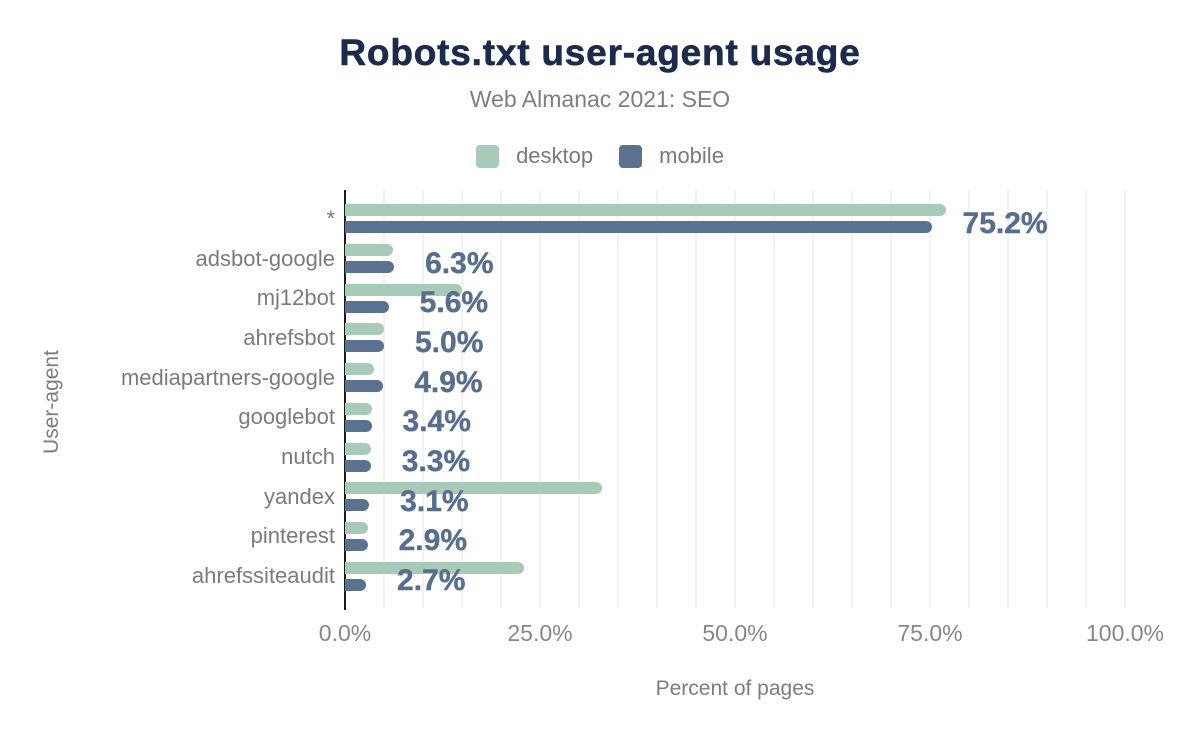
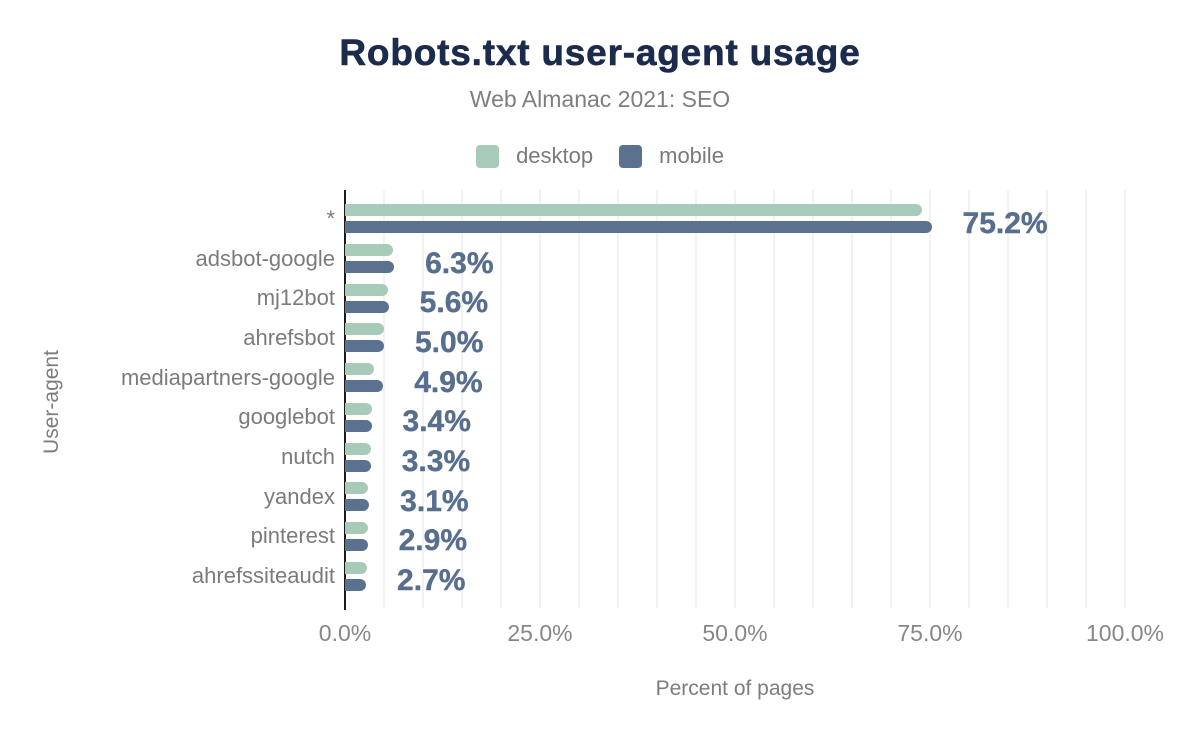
desktop/*: 77% -> 74%
desktop/mj12bot: 15% -> 6%
desktop/yandex: 33% -> 3%
desktop/ahrefssiteaudit: 23% -> 3%
